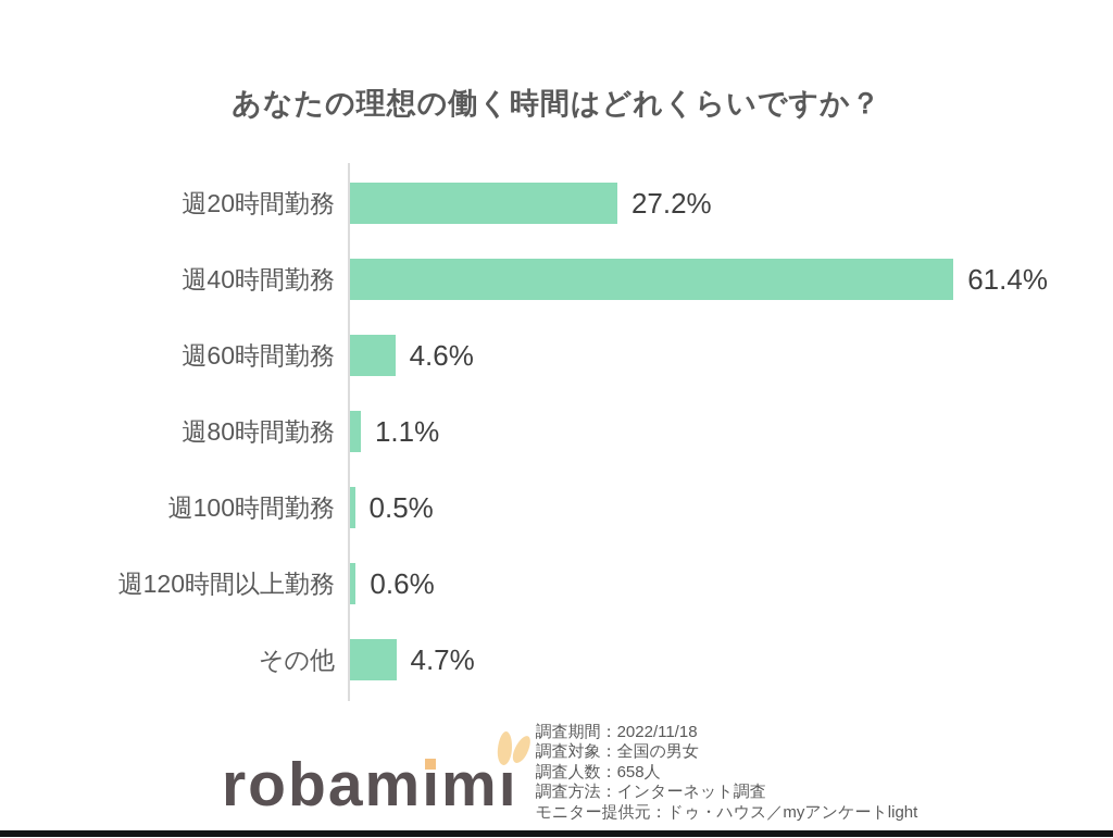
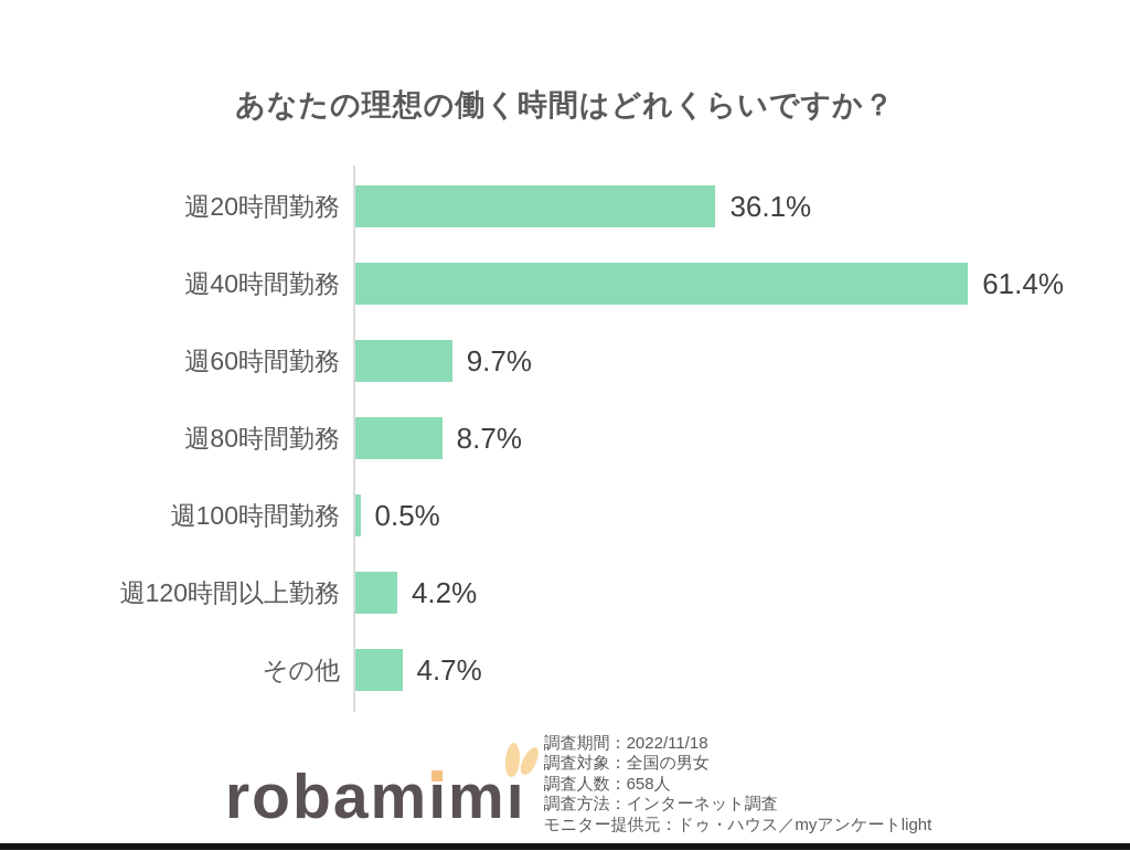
週20時間勤務: 27.2% -> 36.1%
週60時間勤務: 4.6% -> 9.7%
週80時間勤務: 1.1% -> 8.7%
週120時間以上勤務: 0.6% -> 4.2%
